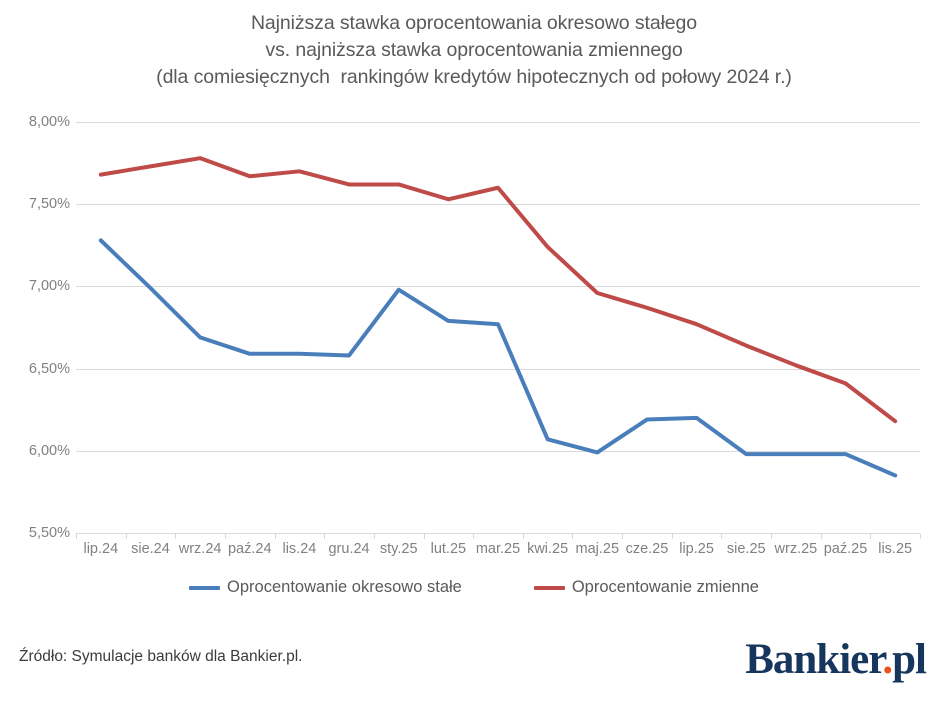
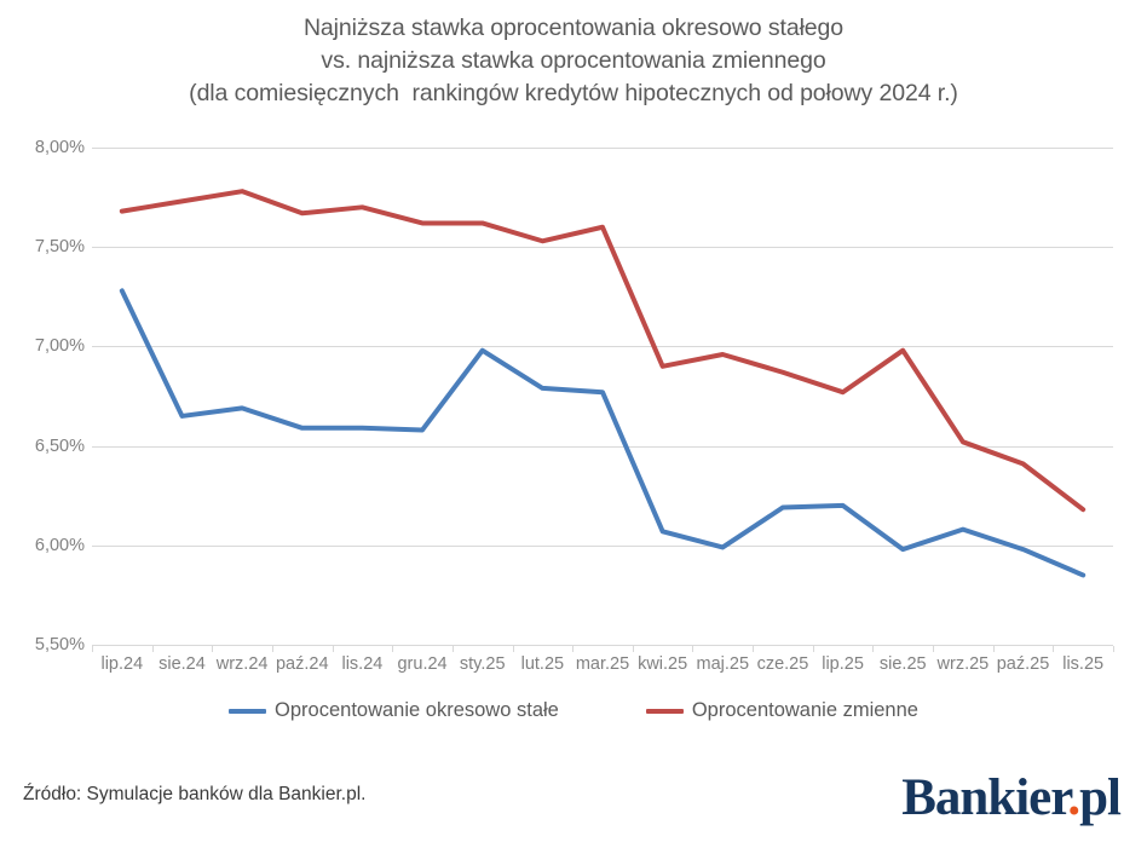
Oprocentowanie okresowo stałe/sie.24: 6,99% -> 6,65%
Oprocentowanie zmienne/kwi.25: 7,24% -> 6,90%
Oprocentowanie zmienne/sie.25: 6,64% -> 6,98%
Oprocentowanie okresowo stałe/wrz.25: 5,98% -> 6,08%
